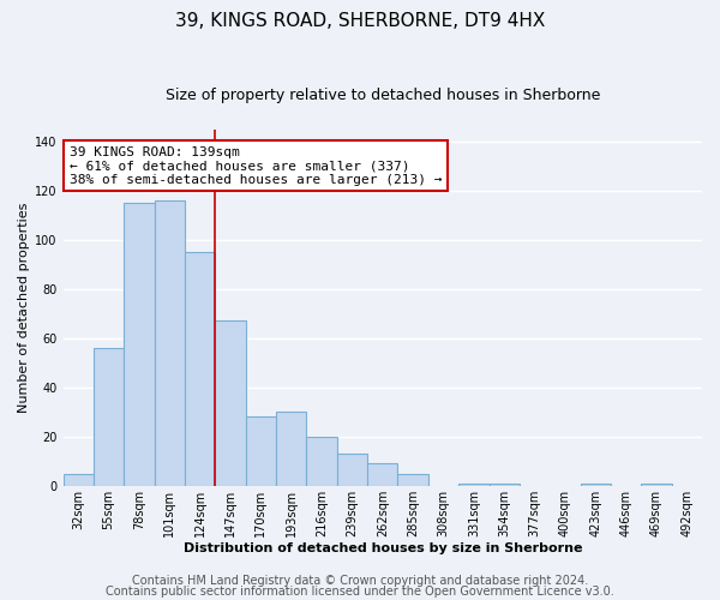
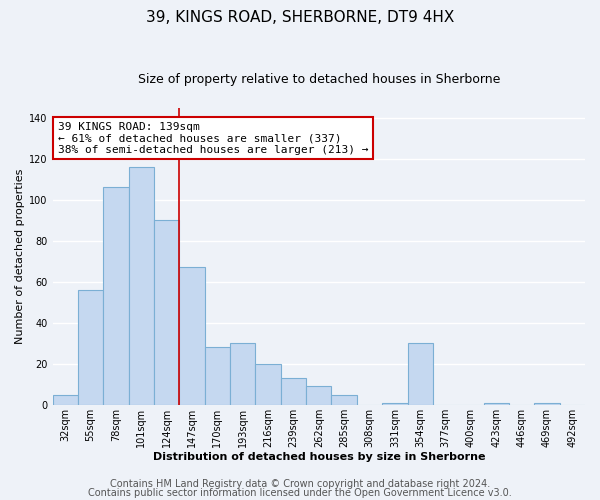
78sqm: 115 -> 106
124sqm: 95 -> 90
354sqm: 1 -> 30
